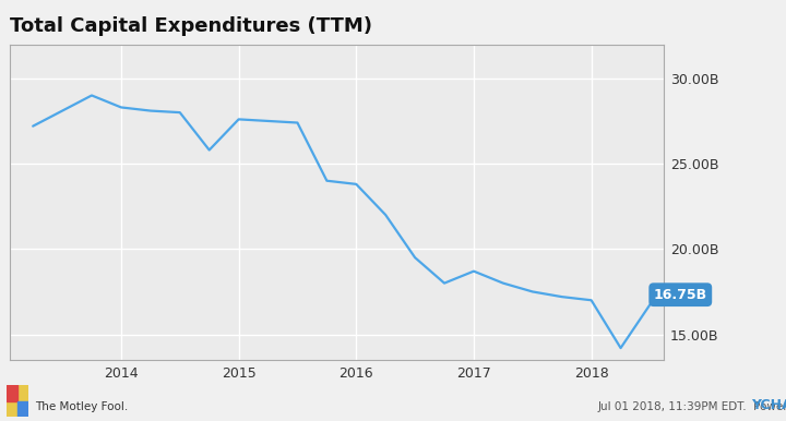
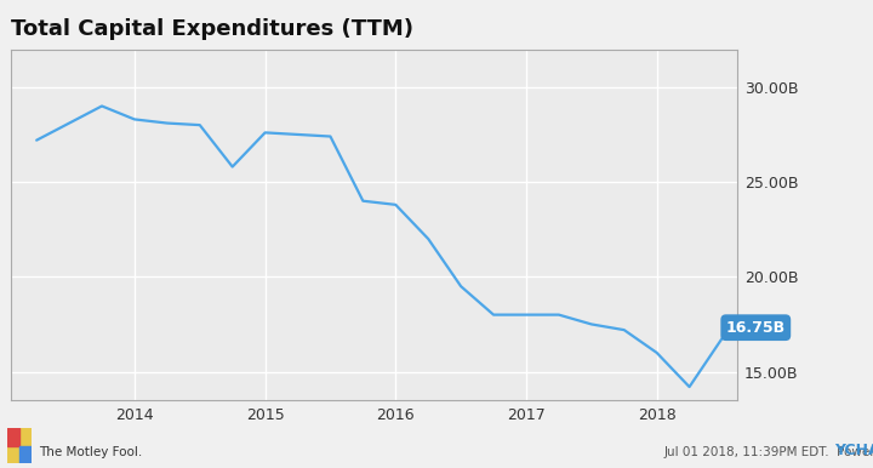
2017: 18.7B -> 18.0B
2018: 17.0B -> 16.0B
